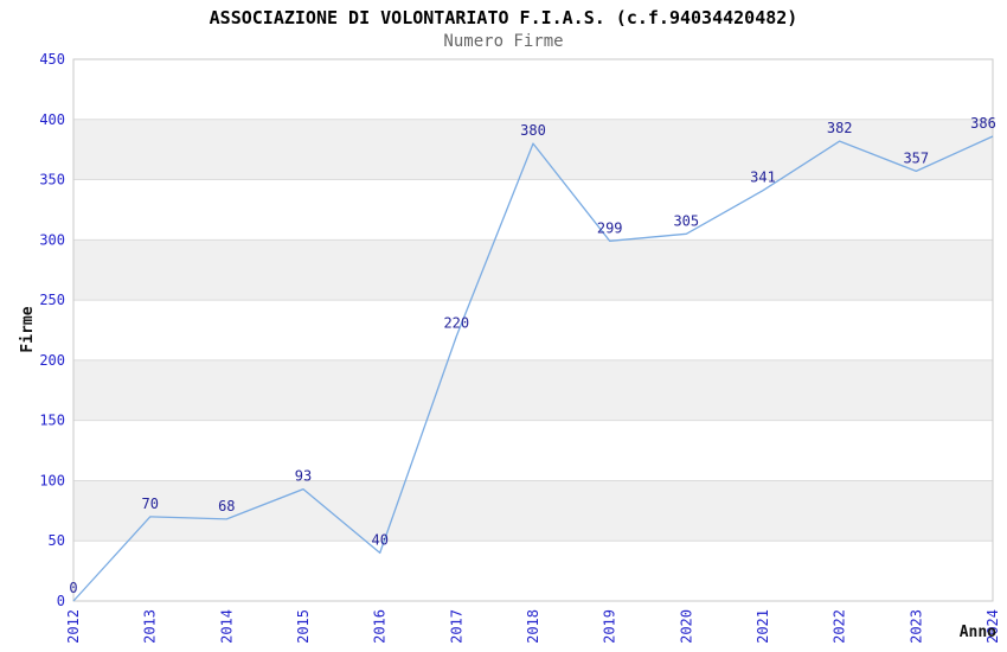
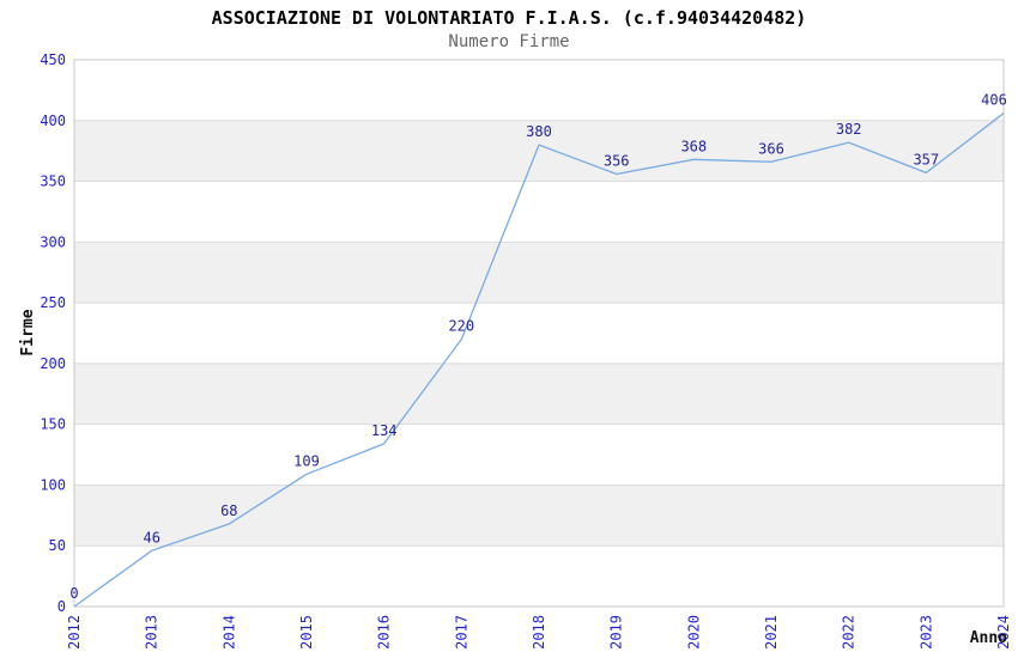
2013: 70 -> 46
2015: 93 -> 109
2016: 40 -> 134
2019: 299 -> 356
2020: 305 -> 368
2021: 341 -> 366
2024: 386 -> 406
